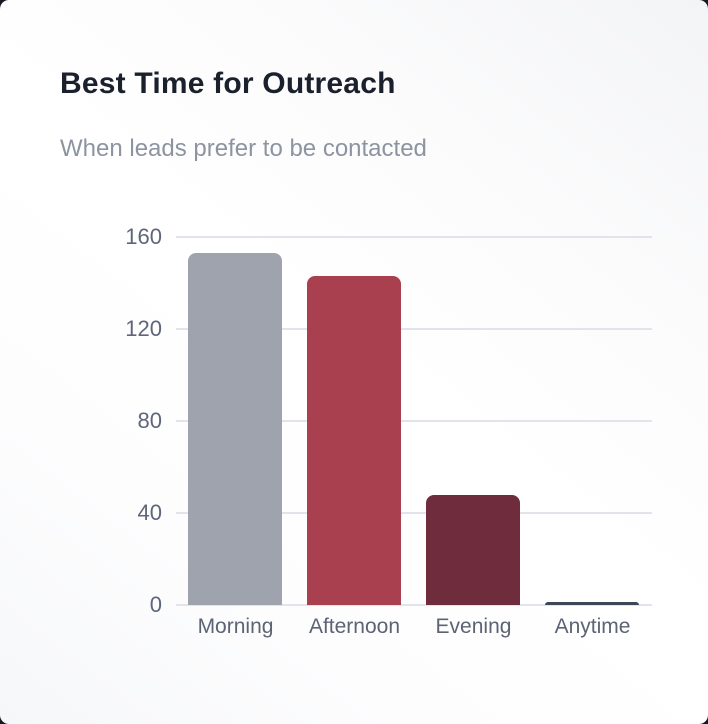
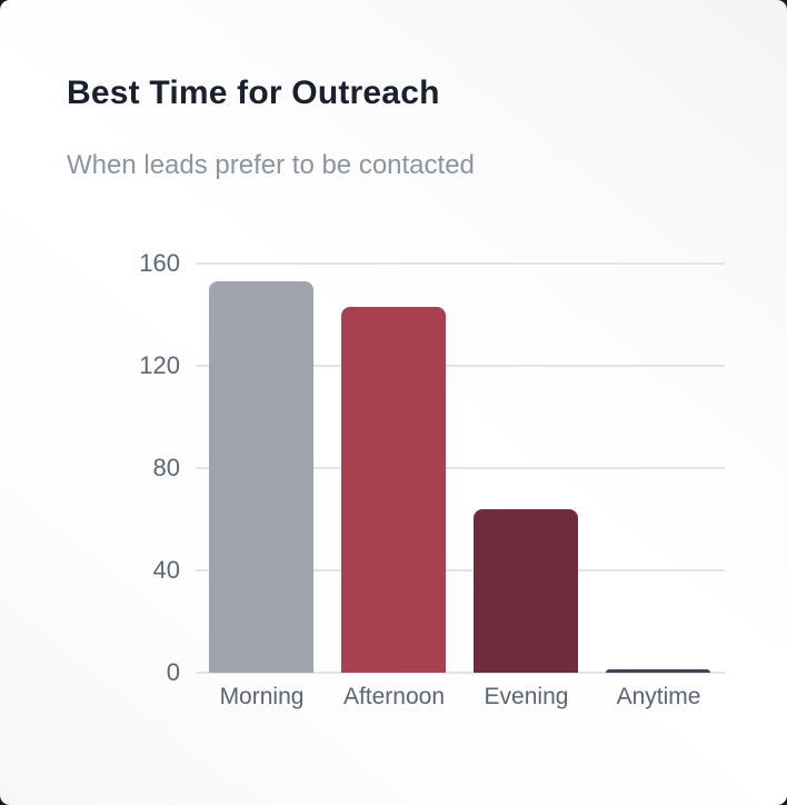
Evening: 48 -> 64
